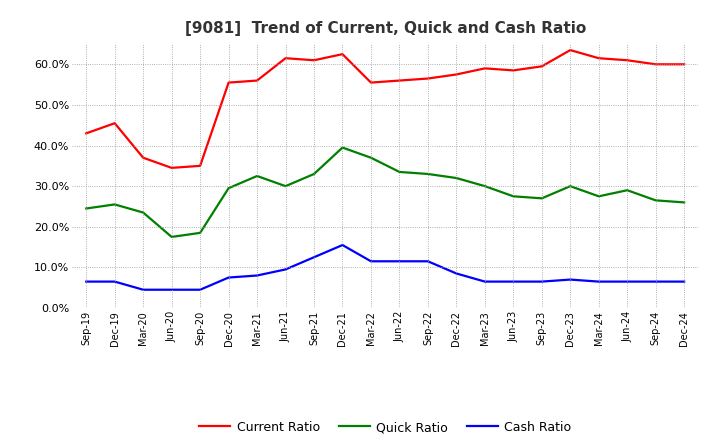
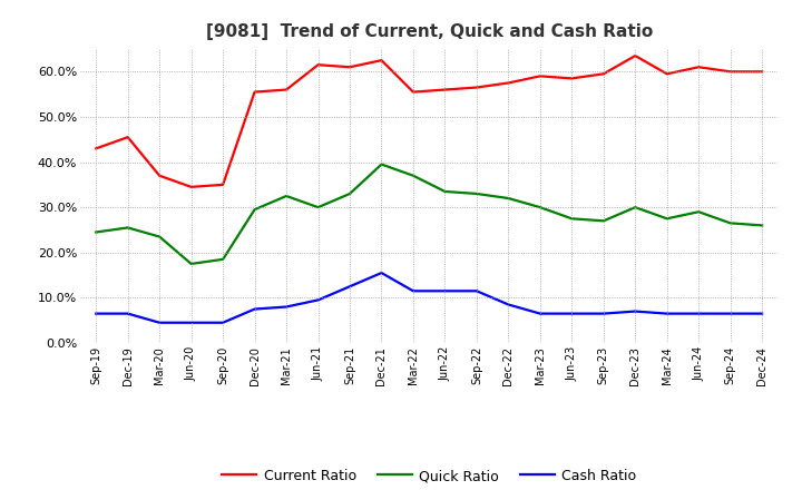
Current Ratio/Mar-24: 61.5% -> 59.5%
